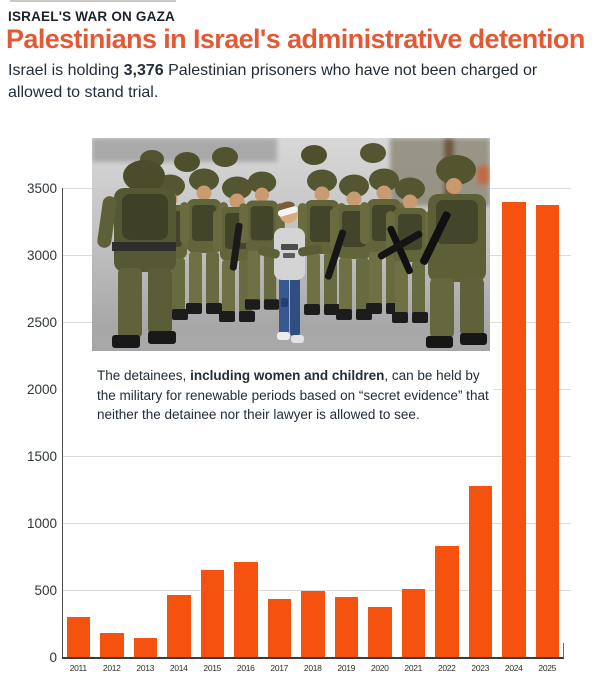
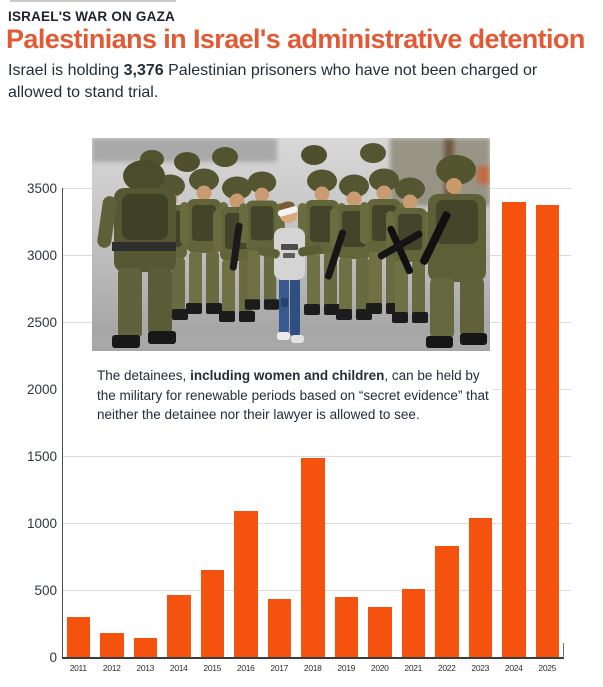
2016: 710 -> 1090
2018: 500 -> 1490
2023: 1280 -> 1040
